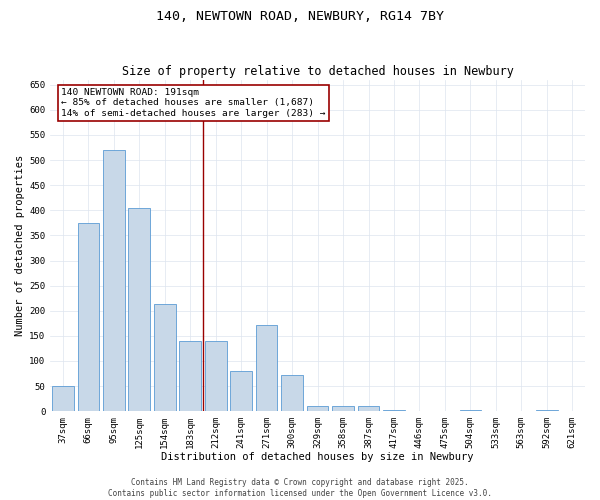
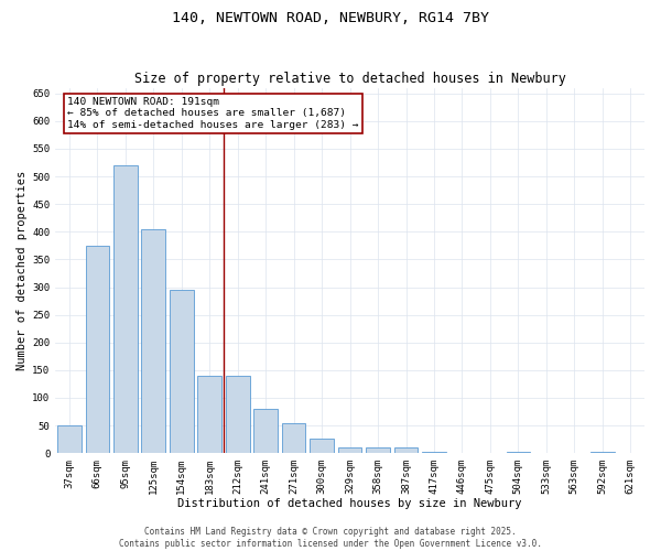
154sqm: 214 -> 295
271sqm: 172 -> 55
300sqm: 72 -> 27
